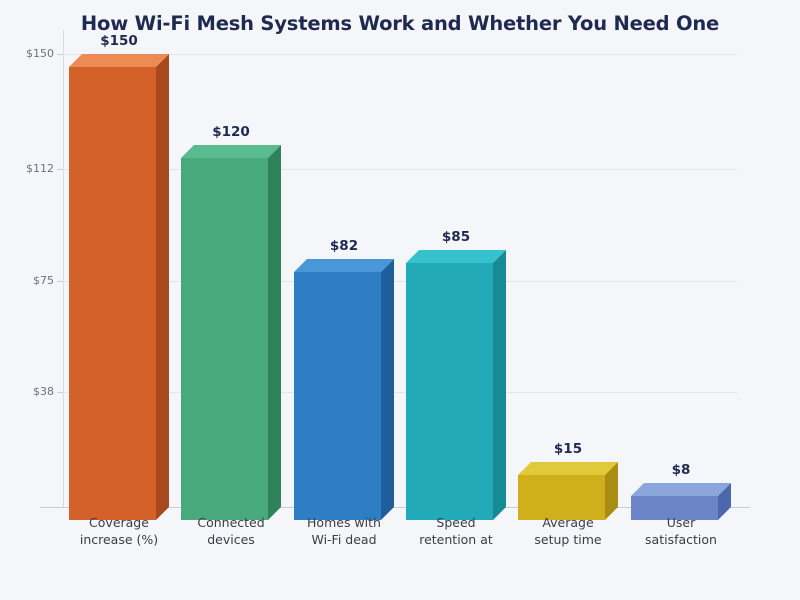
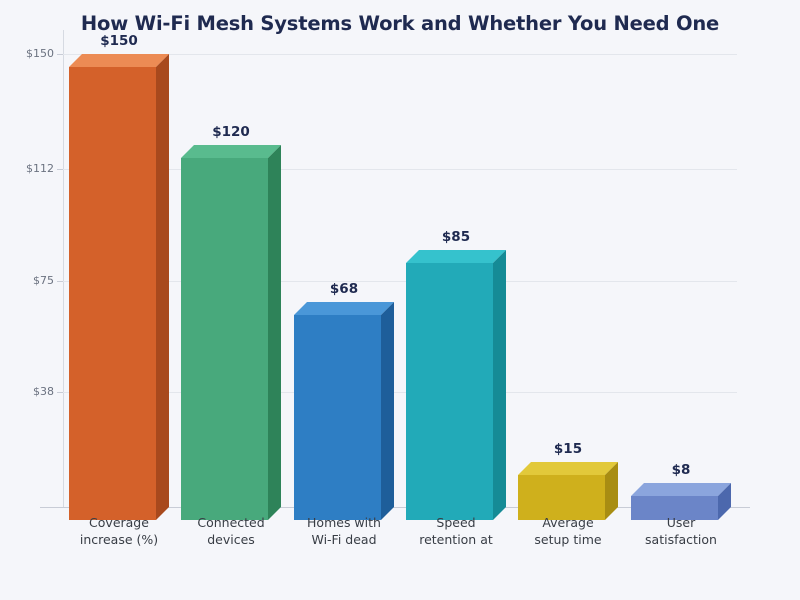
Homes with Wi-Fi dead: $82 -> $68
